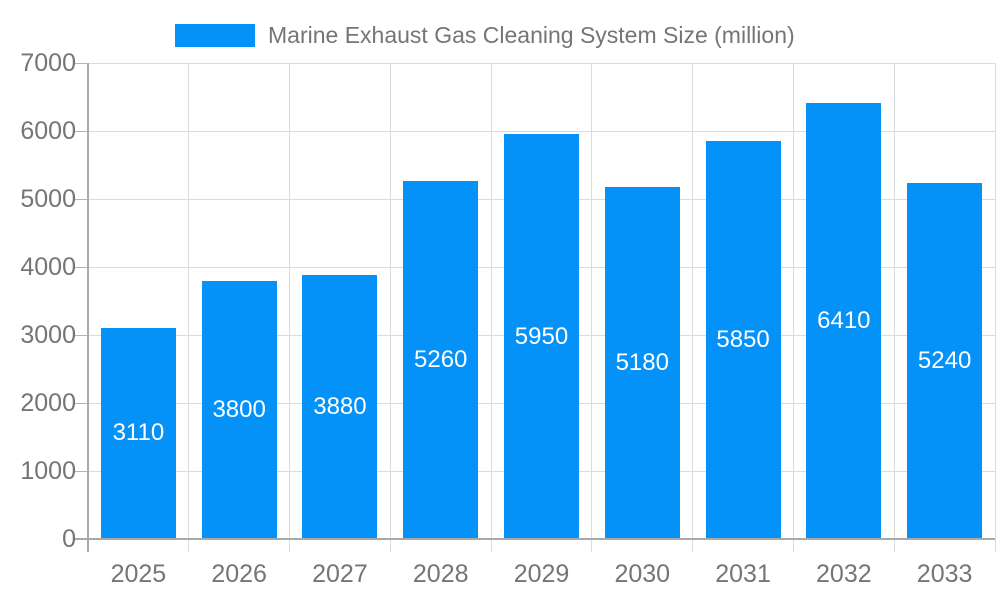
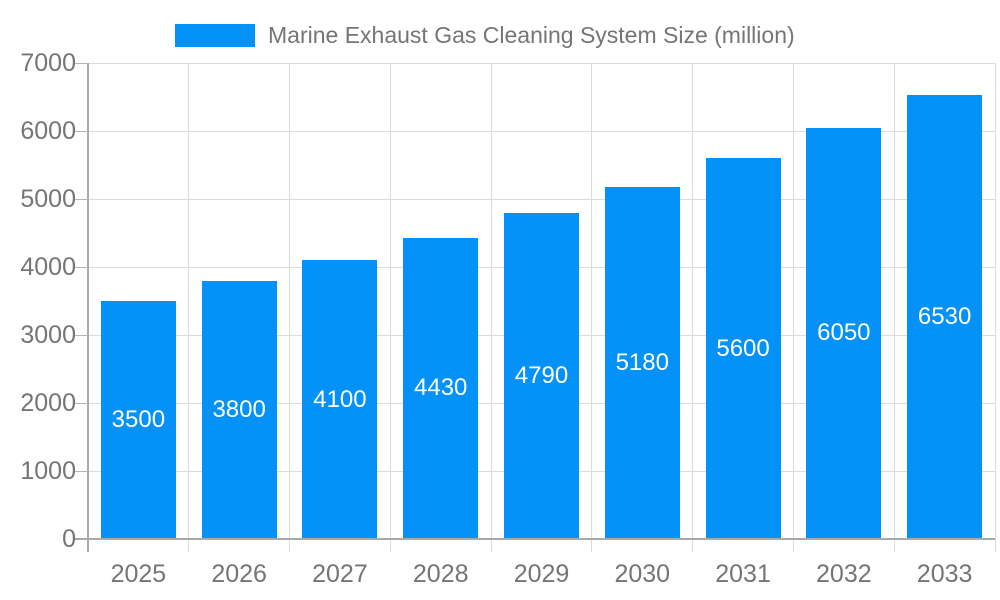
2025: 3110 -> 3500
2027: 3880 -> 4100
2028: 5260 -> 4430
2029: 5950 -> 4790
2031: 5850 -> 5600
2032: 6410 -> 6050
2033: 5240 -> 6530
